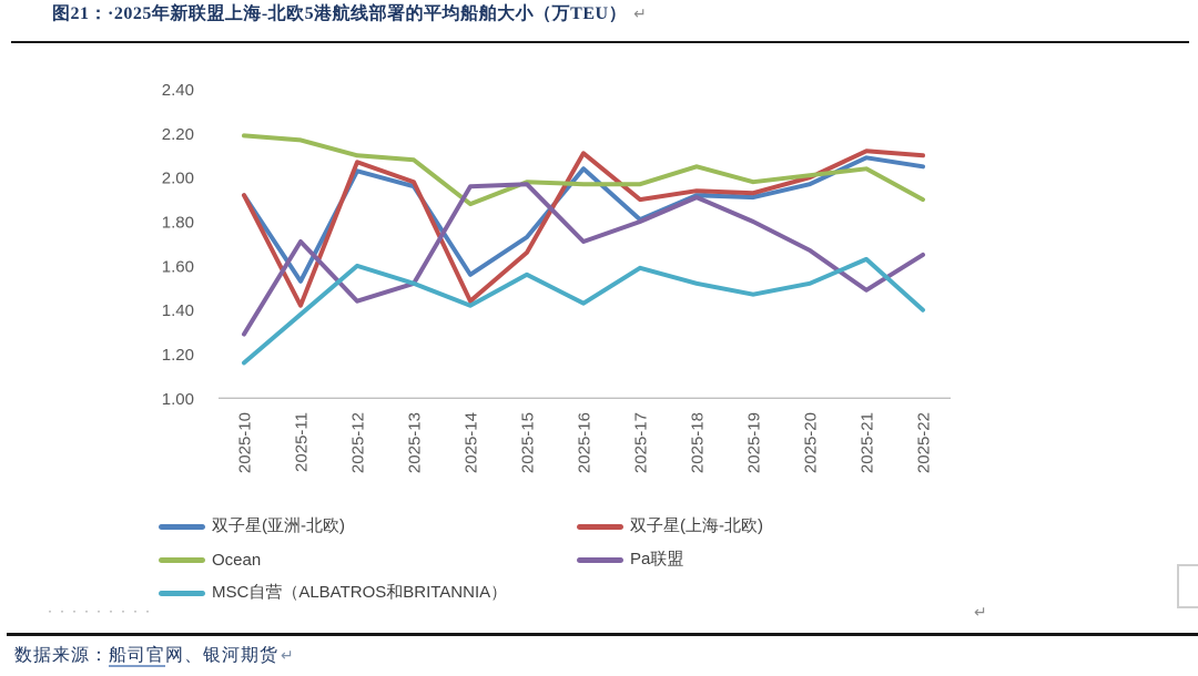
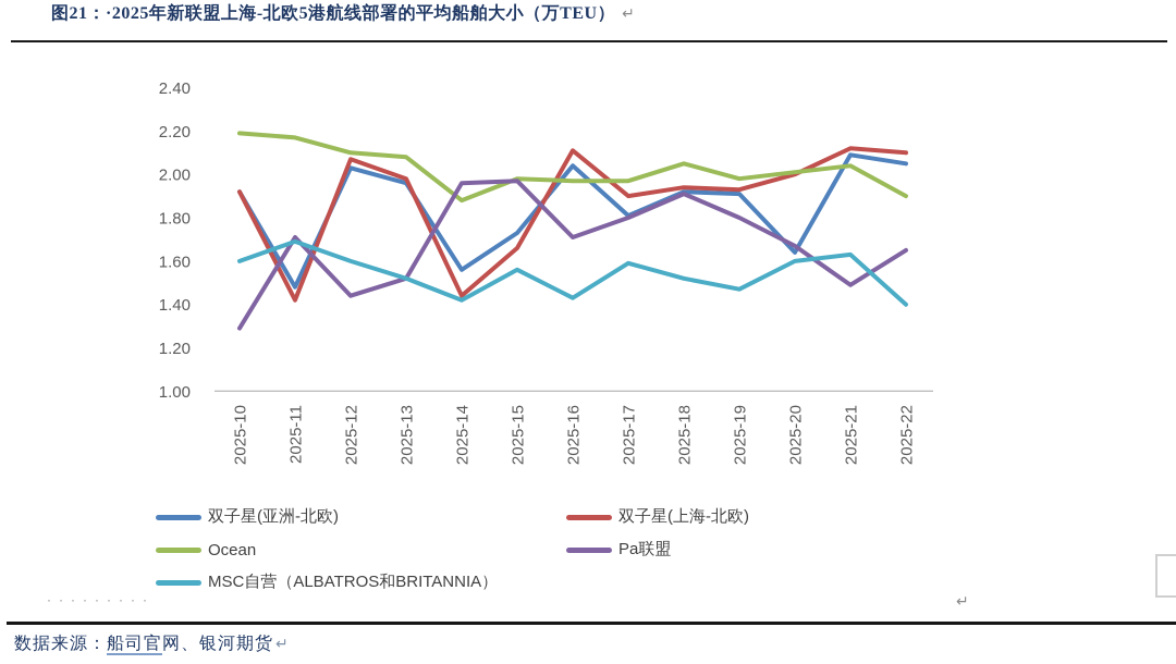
MSC自营（ALBATROS和BRITANNIA）/2025-10: 1.16 -> 1.60
双子星(亚洲-北欧)/2025-11: 1.53 -> 1.48
MSC自营（ALBATROS和BRITANNIA）/2025-11: 1.38 -> 1.69
双子星(亚洲-北欧)/2025-20: 1.97 -> 1.64
MSC自营（ALBATROS和BRITANNIA）/2025-20: 1.52 -> 1.60
